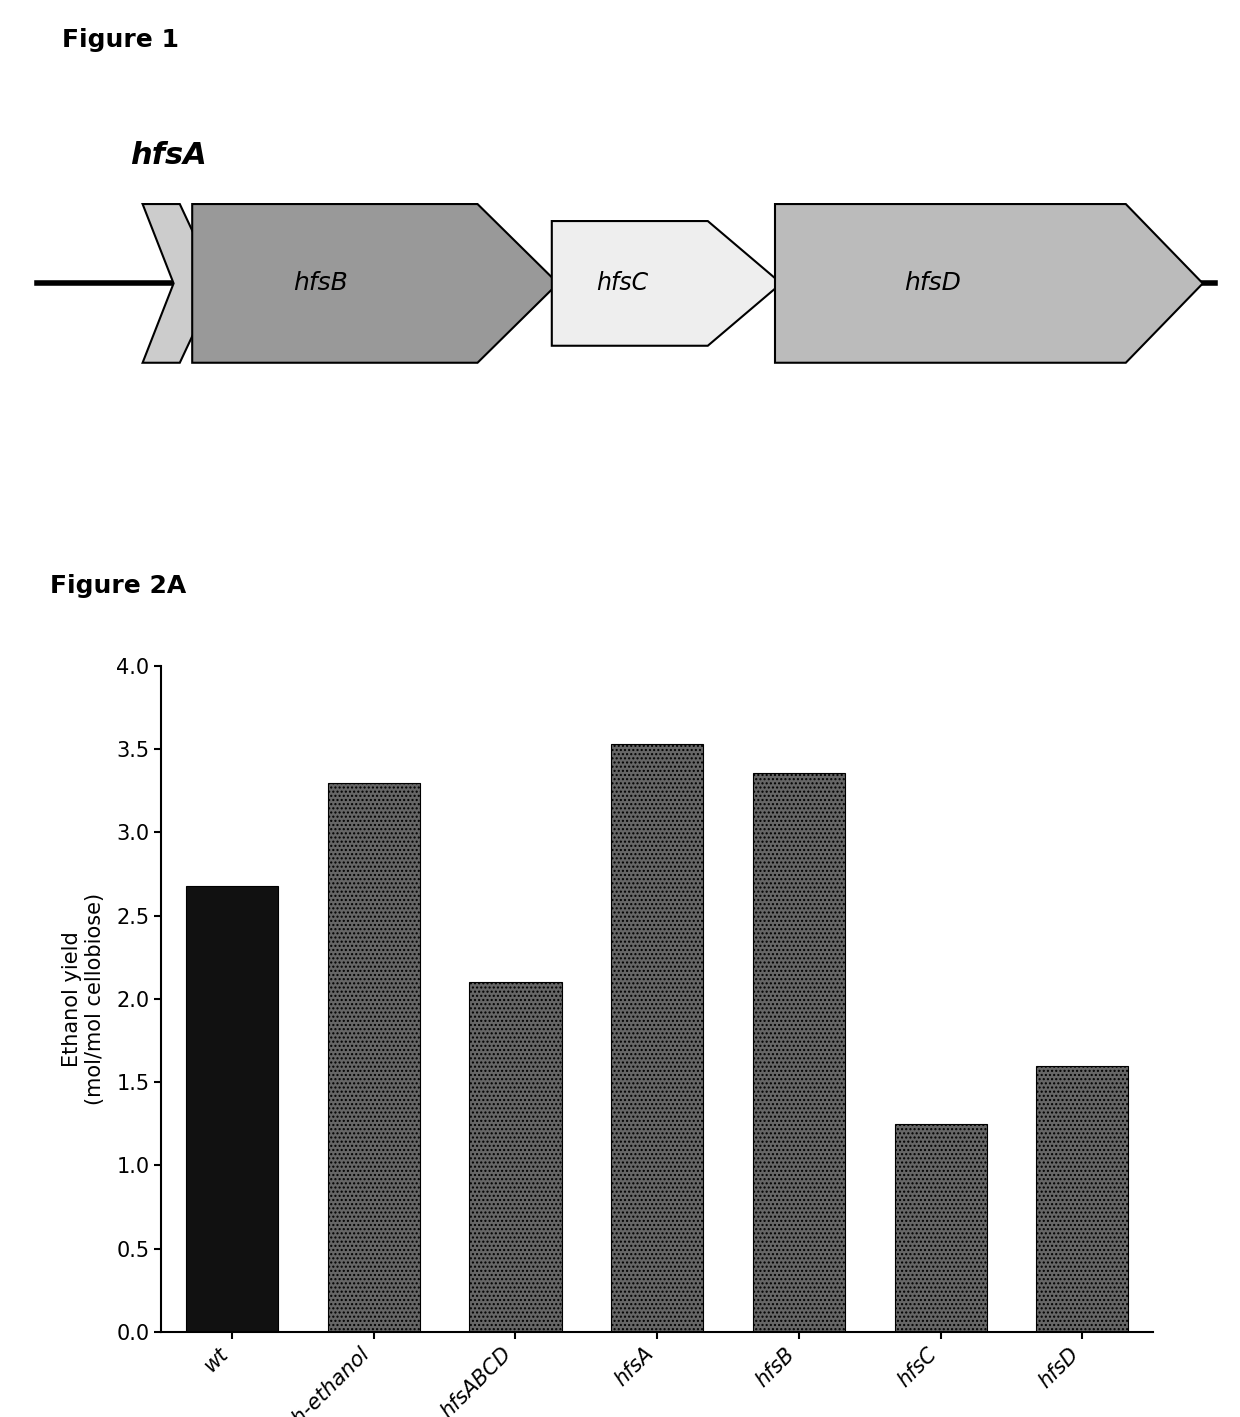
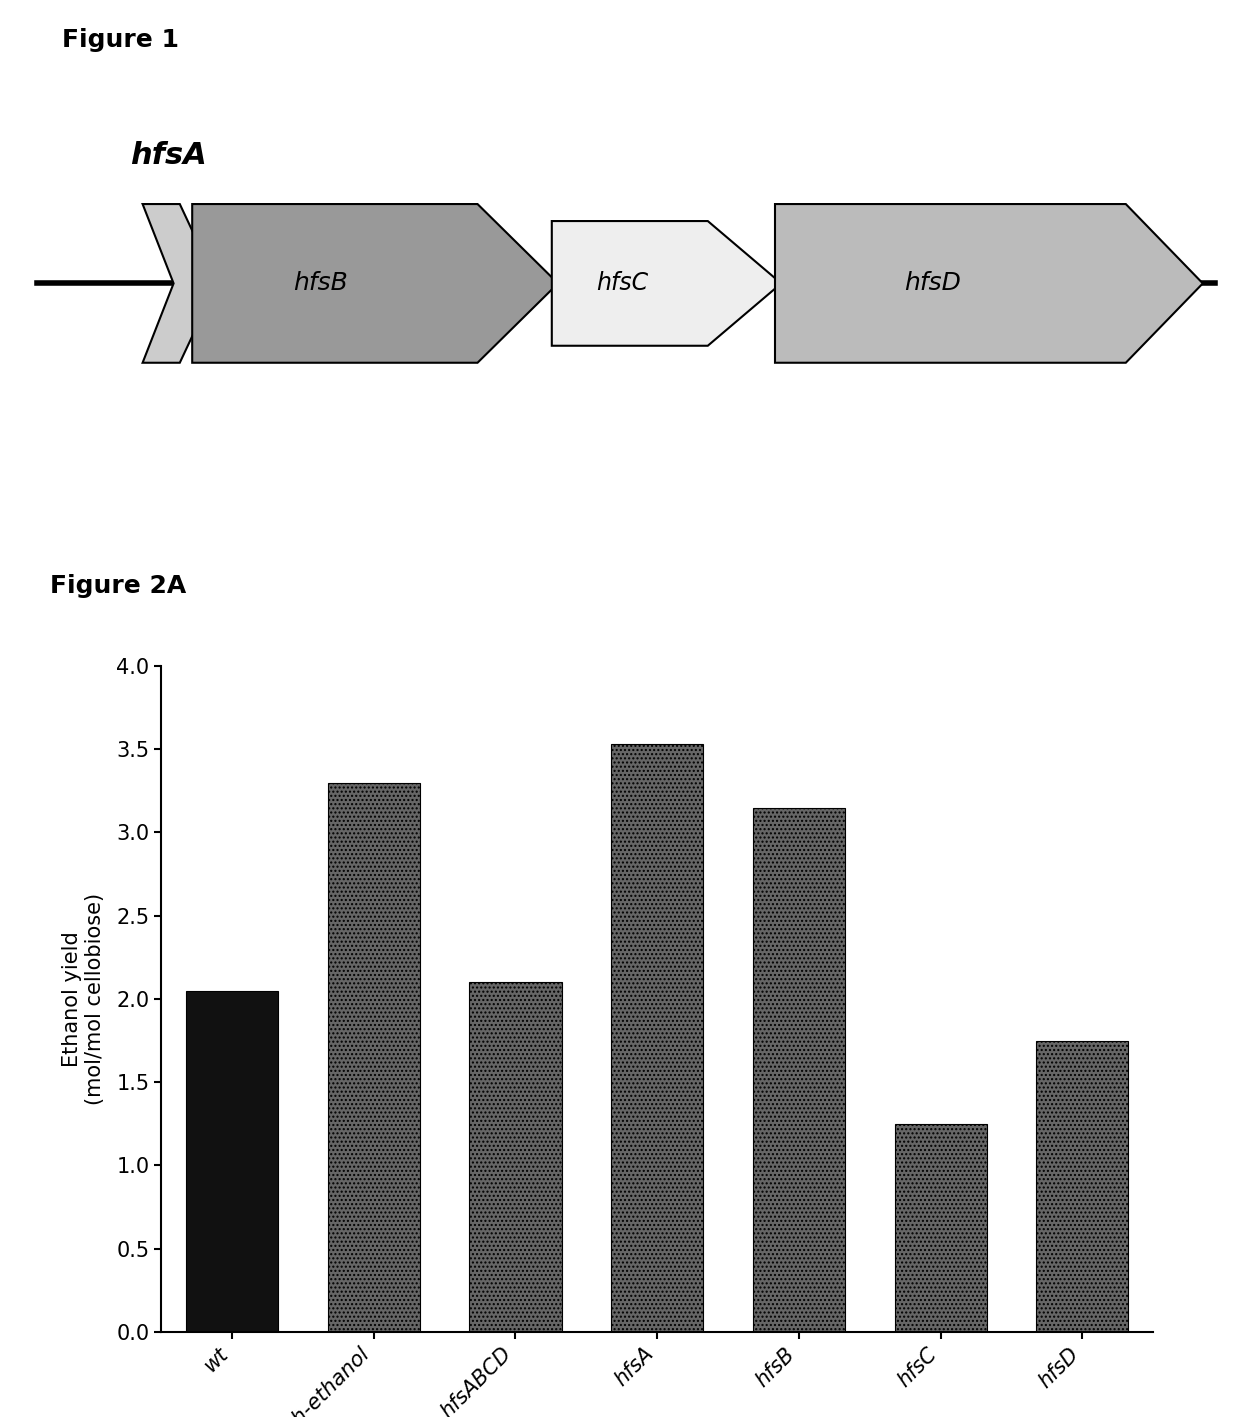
wt: 2.68 -> 2.05
hfsB: 3.36 -> 3.15
hfsD: 1.60 -> 1.75
